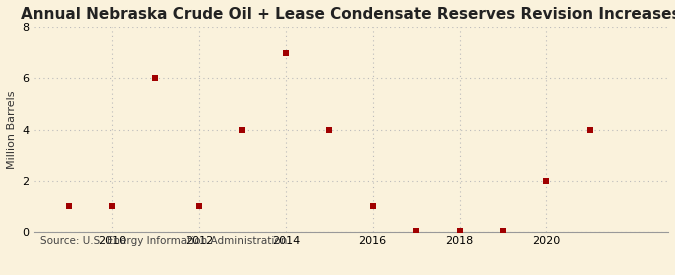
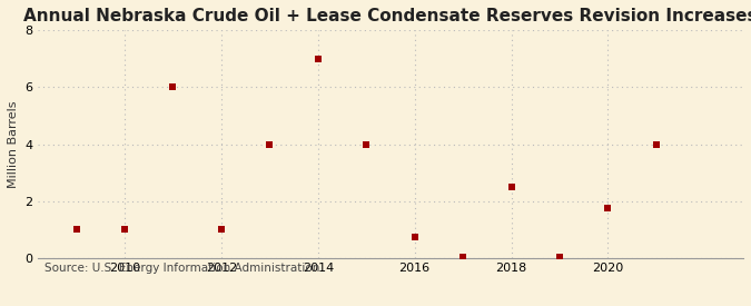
2016: 1.00 -> 0.75
2018: 0.04 -> 2.50
2020: 2.00 -> 1.75
